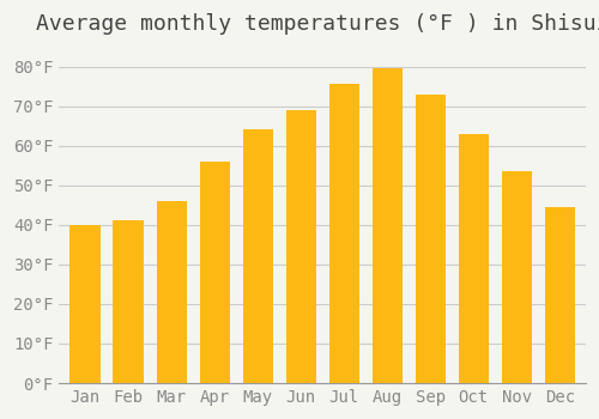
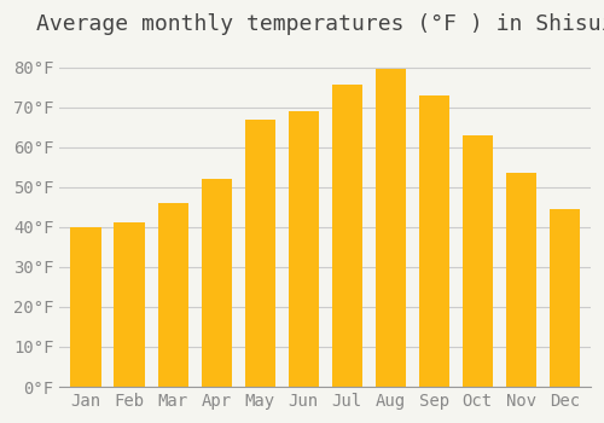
Apr: 56.0°F -> 52.0°F
May: 64.0°F -> 67.0°F
